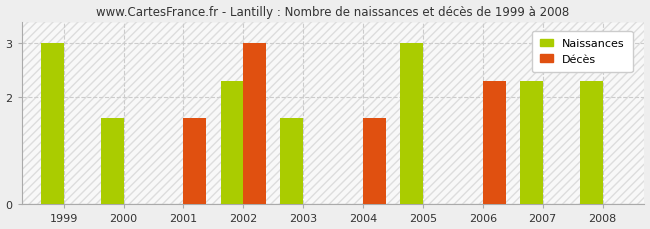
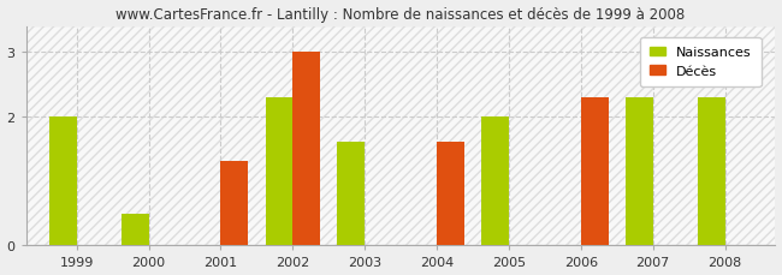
Naissances/1999: 3.0 -> 2.0
Naissances/2000: 1.6 -> 0.5
Décès/2001: 1.6 -> 1.3
Naissances/2005: 3.0 -> 2.0
